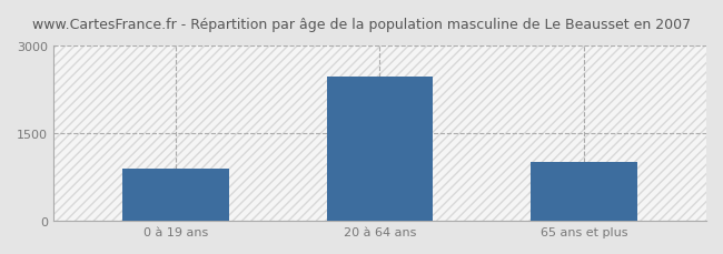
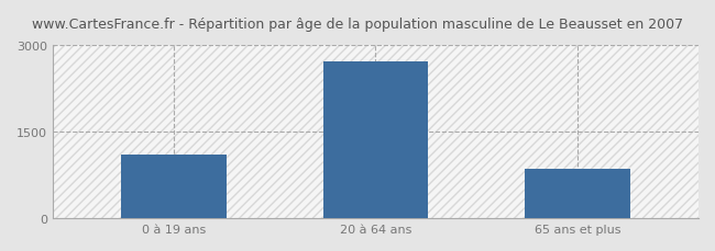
0 à 19 ans: 900 -> 1100
20 à 64 ans: 2460 -> 2720
65 ans et plus: 1000 -> 850
